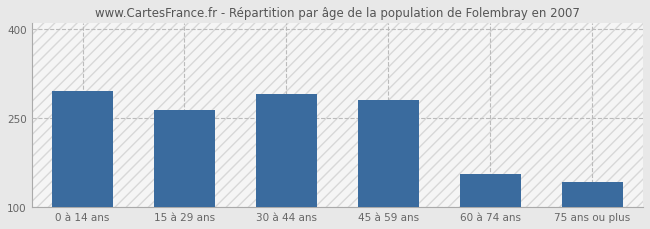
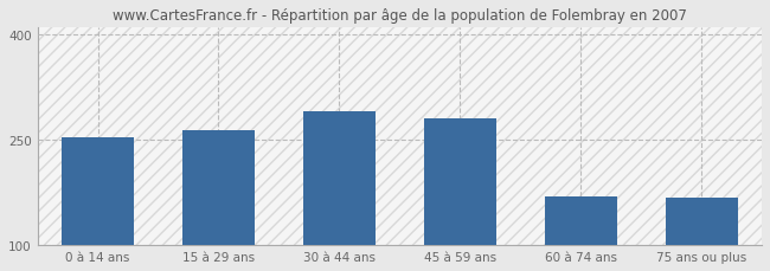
0 à 14 ans: 295 -> 254
60 à 74 ans: 155 -> 170
75 ans ou plus: 143 -> 168
